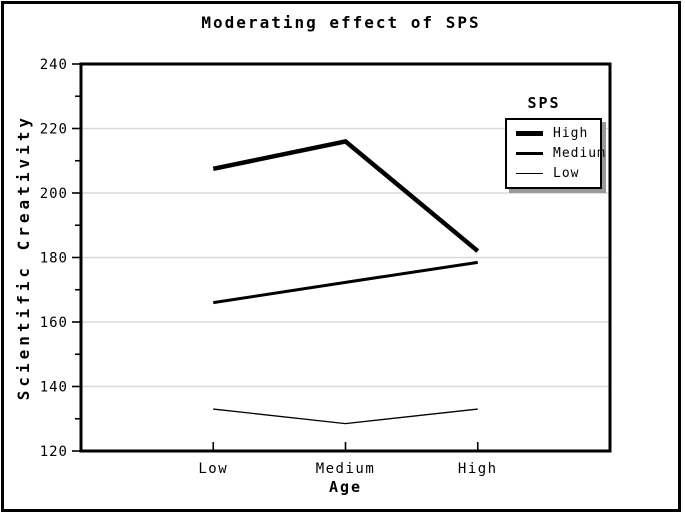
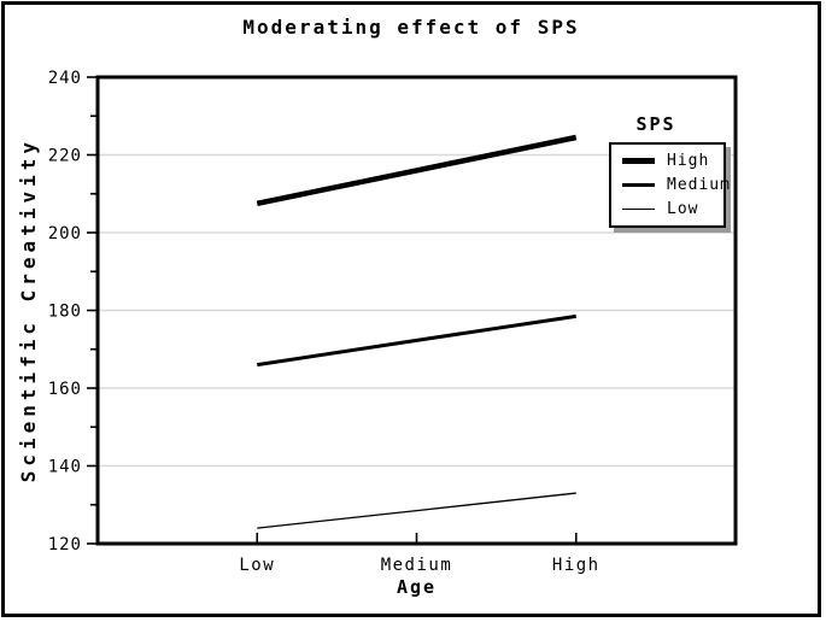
Low/Low: 133 -> 124
High/High: 182 -> 224
